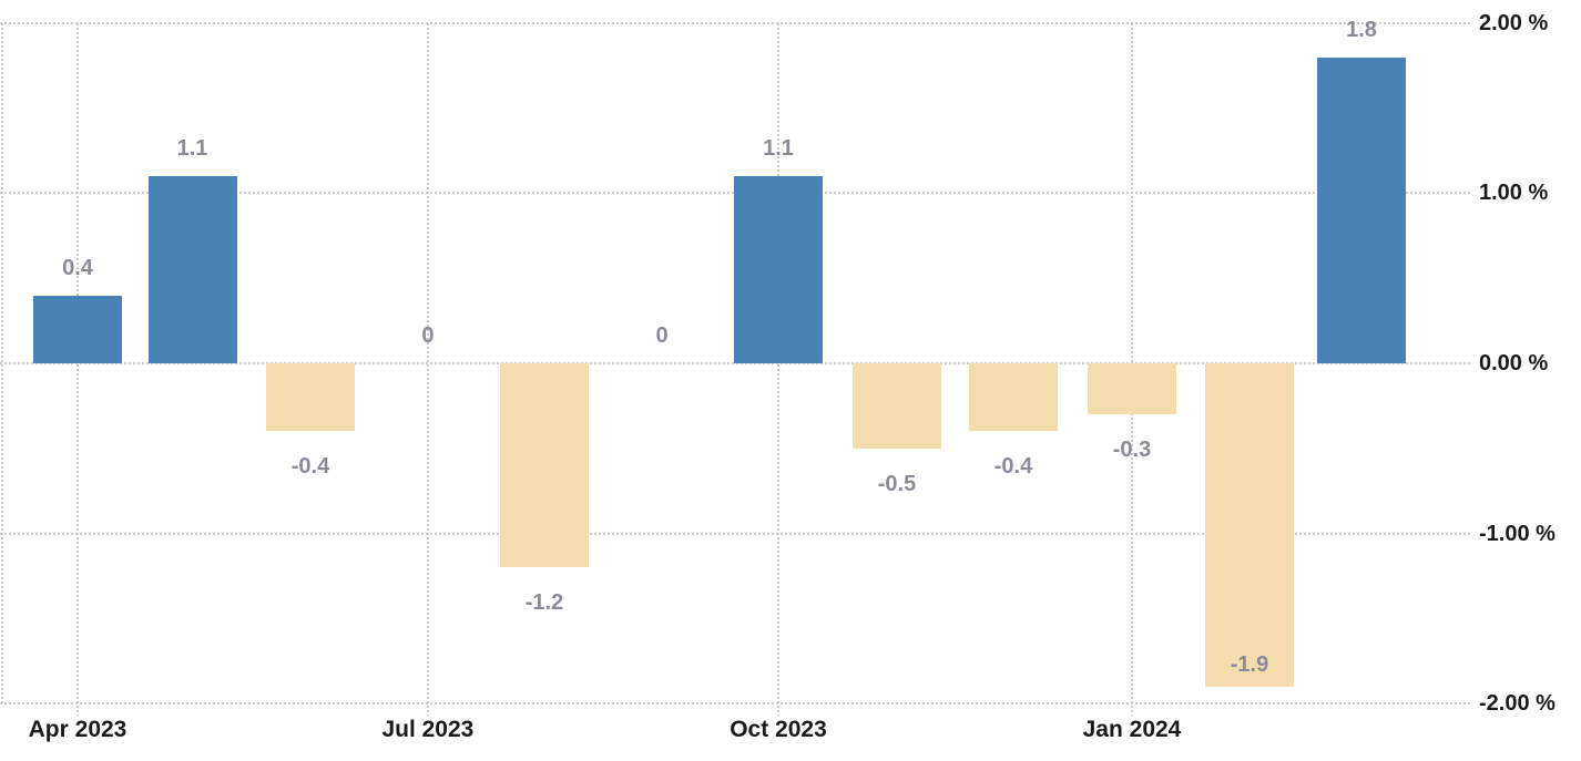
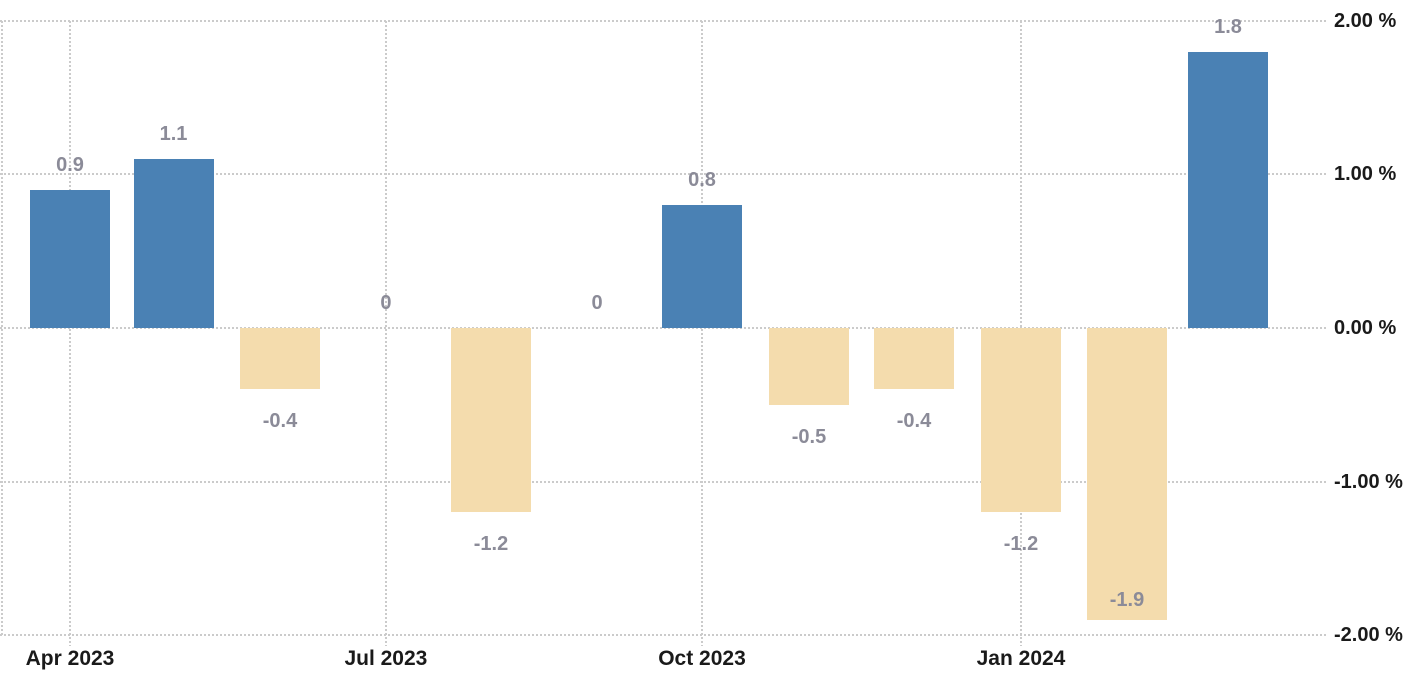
Apr 2023: 0.4 -> 0.9
Oct 2023: 1.1 -> 0.8
Jan 2024: -0.3 -> -1.2
